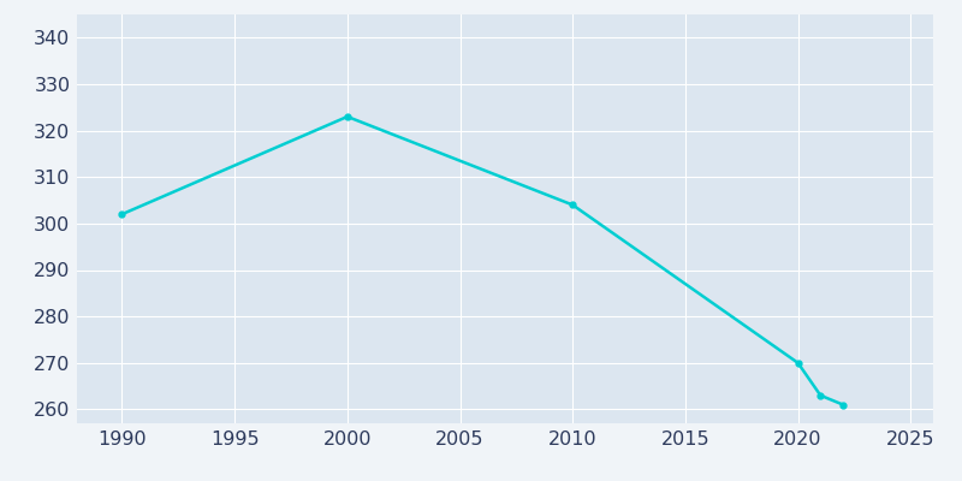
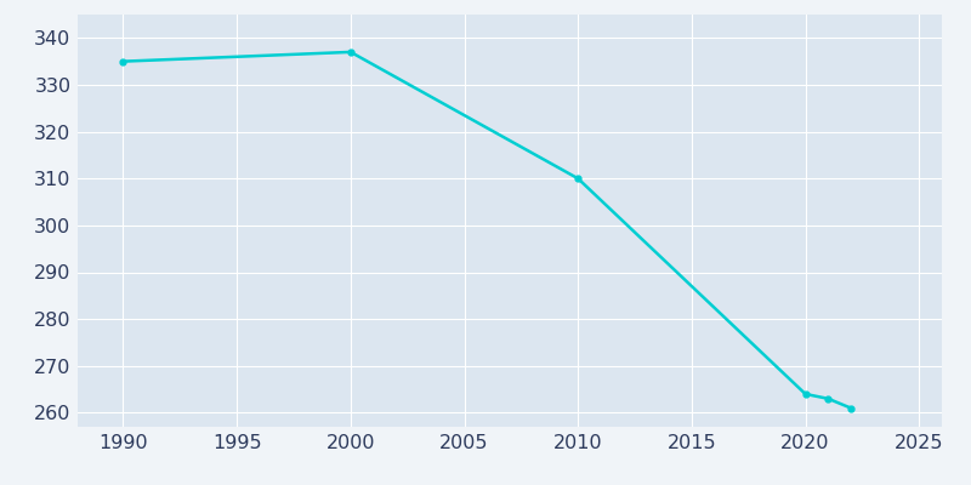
1990: 302 -> 335
2000: 323 -> 337
2010: 304 -> 310
2020: 270 -> 264
